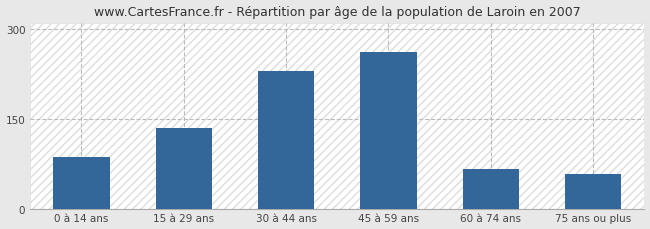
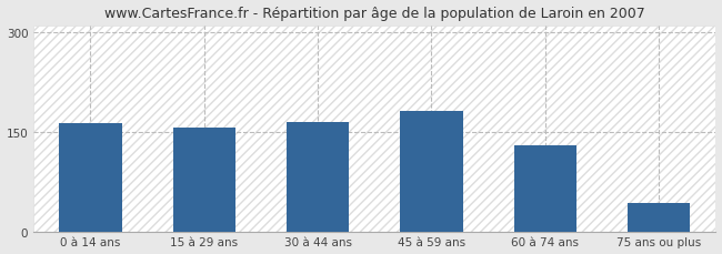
0 à 14 ans: 86 -> 163
15 à 29 ans: 134 -> 157
30 à 44 ans: 230 -> 164
45 à 59 ans: 262 -> 181
60 à 74 ans: 66 -> 130
75 ans ou plus: 58 -> 42
